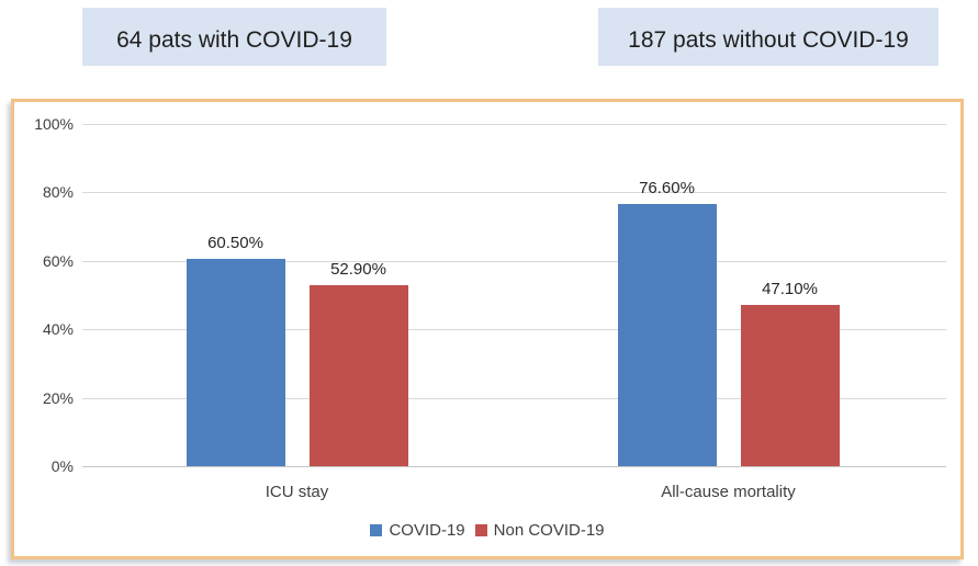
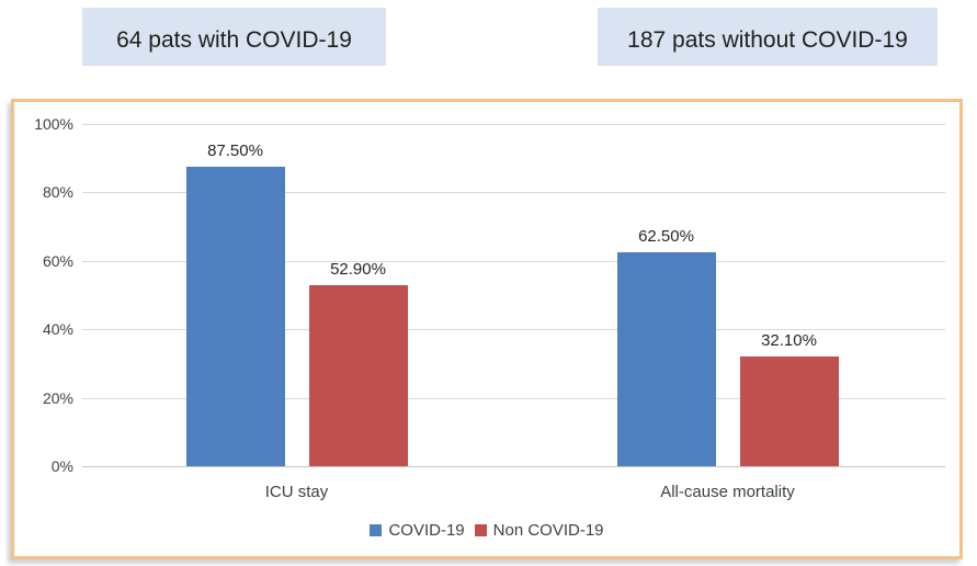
COVID-19/ICU stay: 60.50% -> 87.50%
COVID-19/All-cause mortality: 76.60% -> 62.50%
Non COVID-19/All-cause mortality: 47.10% -> 32.10%
